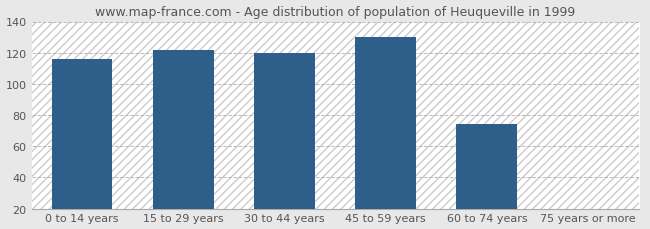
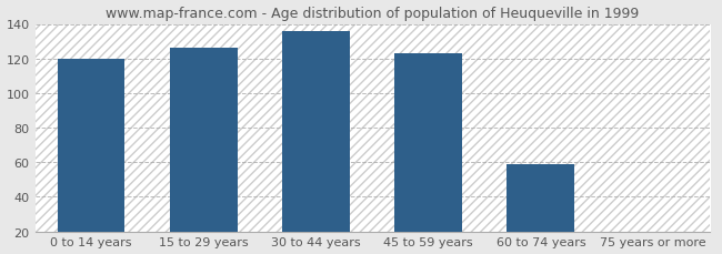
0 to 14 years: 116 -> 120
15 to 29 years: 122 -> 126
30 to 44 years: 120 -> 136
45 to 59 years: 130 -> 123
60 to 74 years: 74 -> 59
